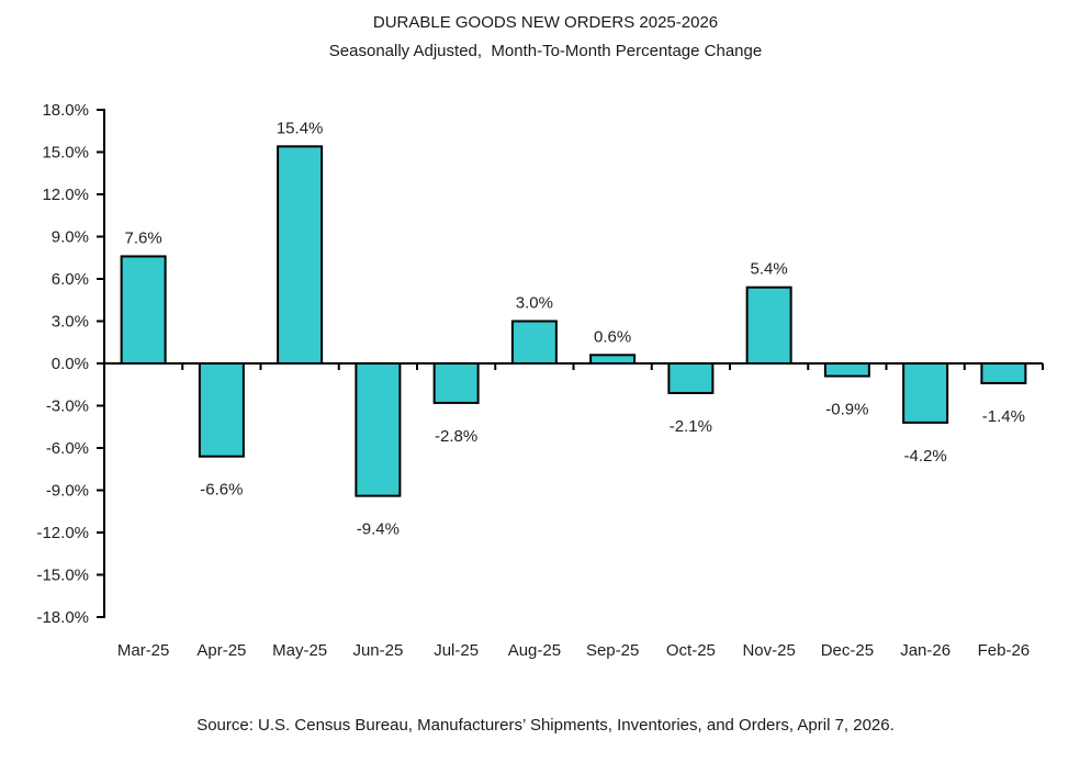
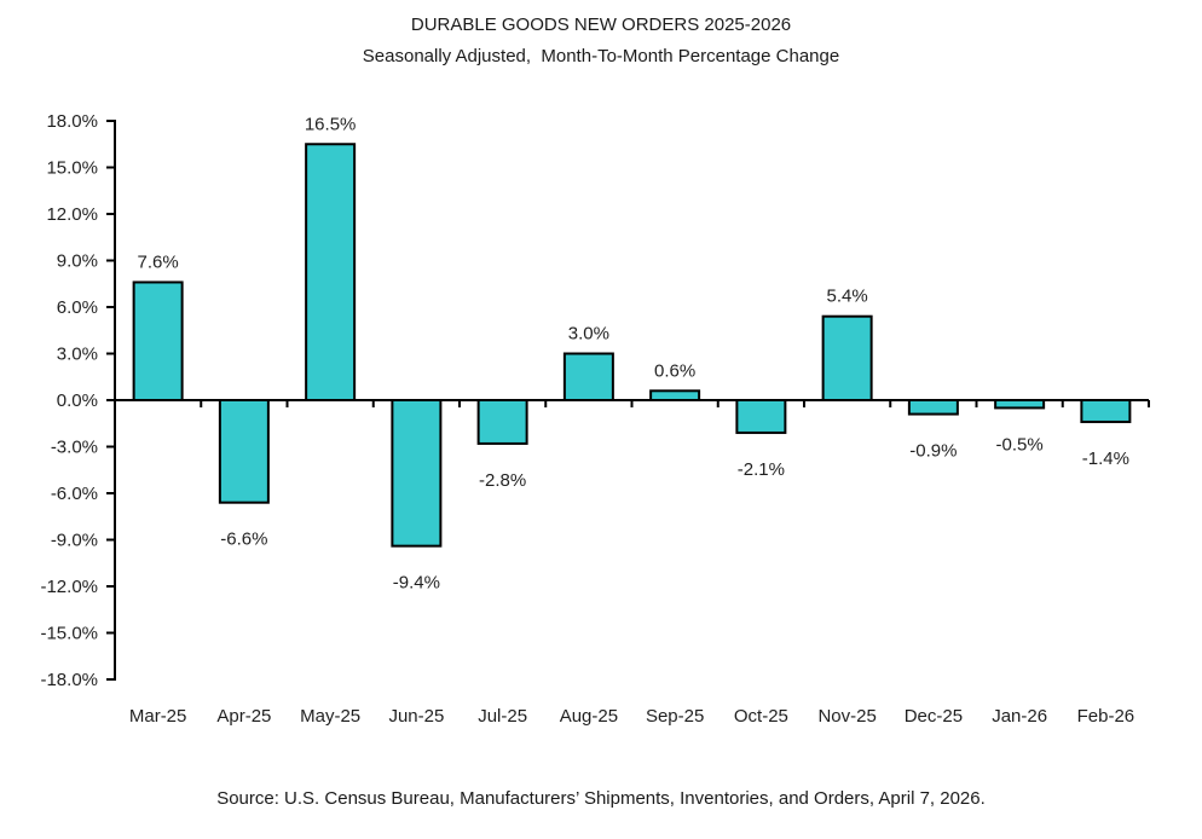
May-25: 15.4% -> 16.5%
Jan-26: -4.2% -> -0.5%
